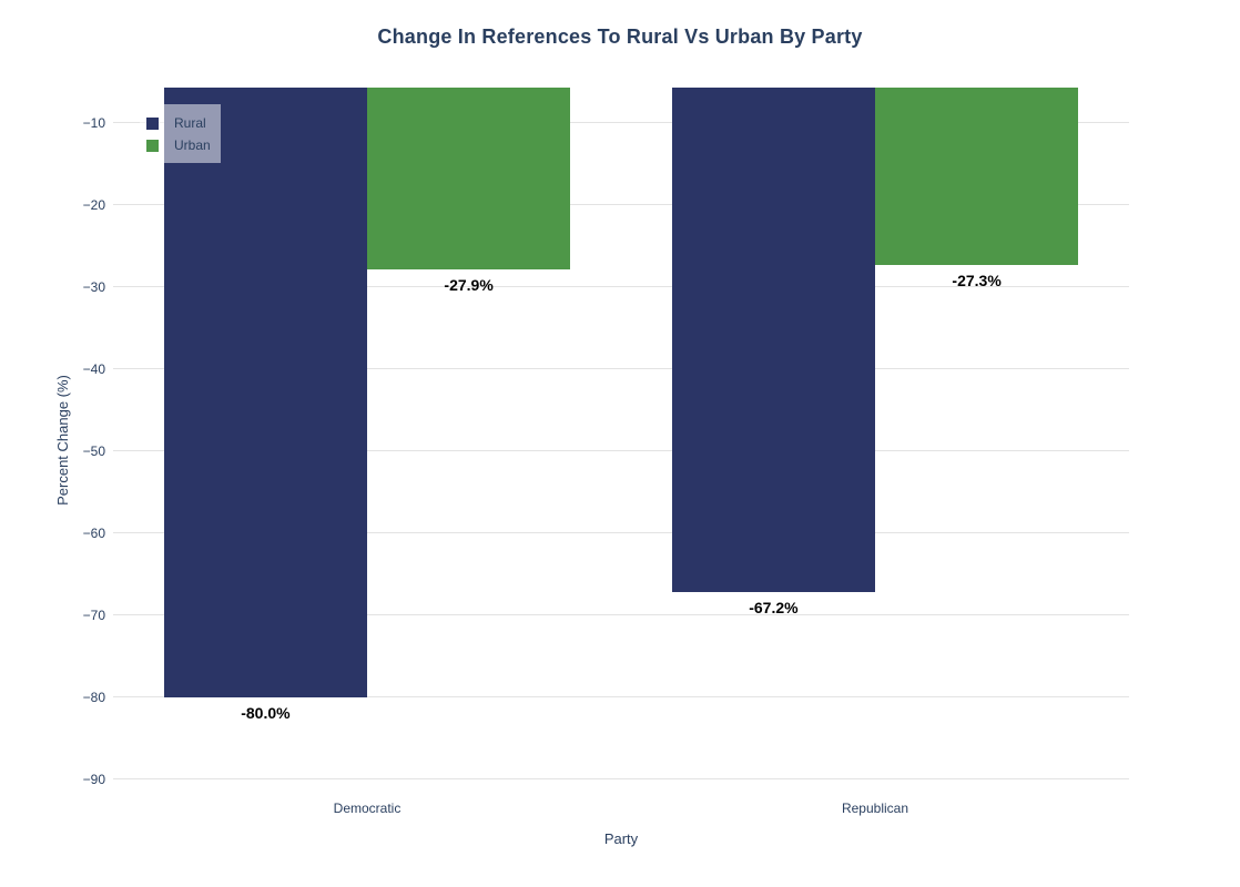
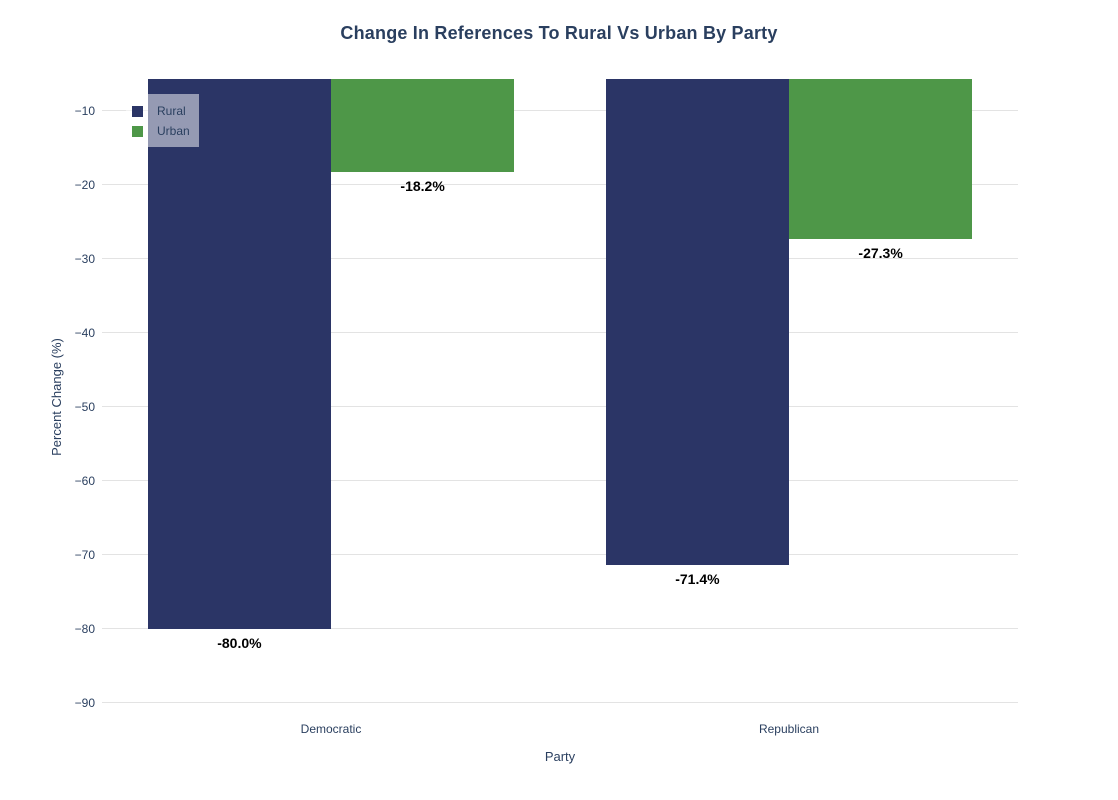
Urban/Democratic: -27.9% -> -18.2%
Rural/Republican: -67.2% -> -71.4%
